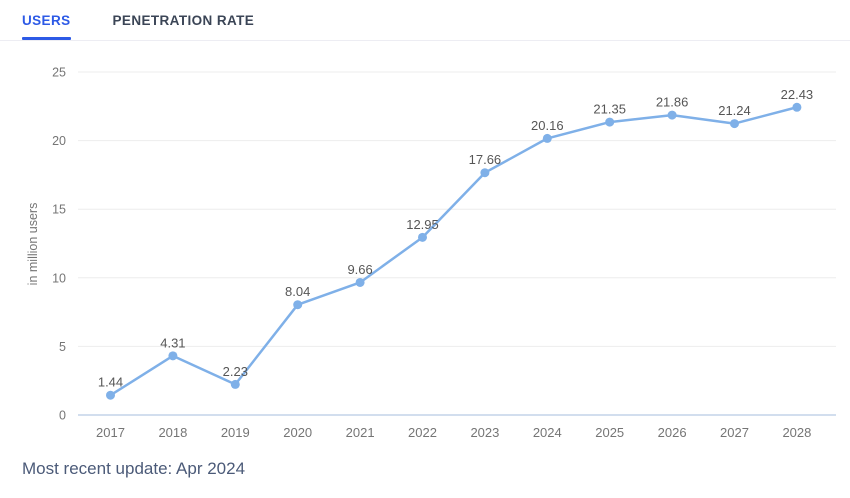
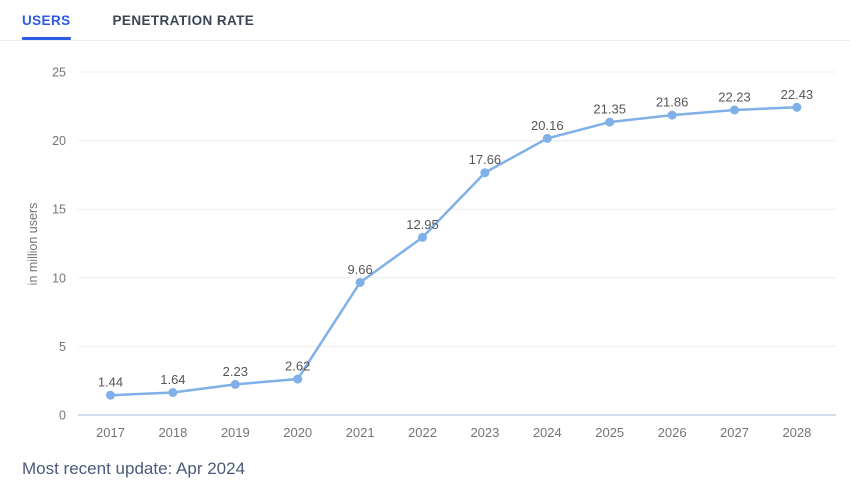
2018: 4.31 -> 1.64
2020: 8.04 -> 2.62
2027: 21.24 -> 22.23
